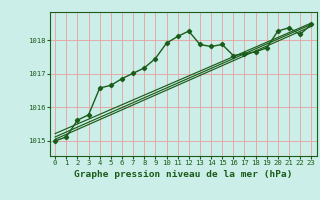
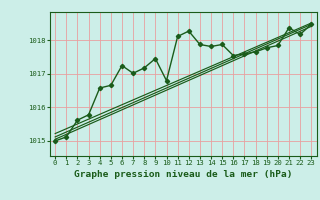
6: 1016.86 -> 1017.25
10: 1017.92 -> 1016.80
20: 1018.28 -> 1017.85
